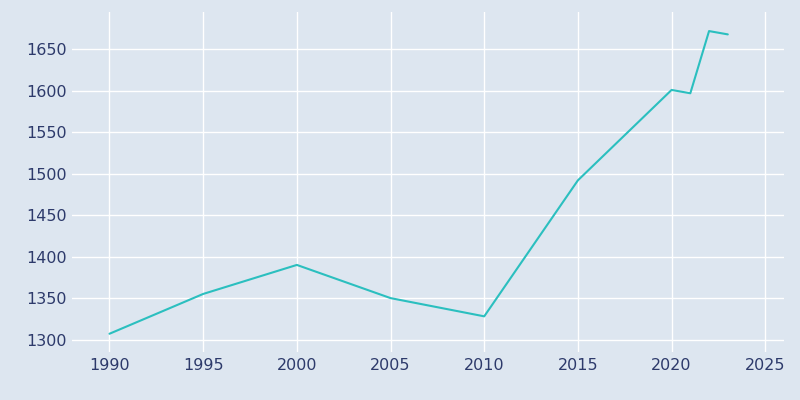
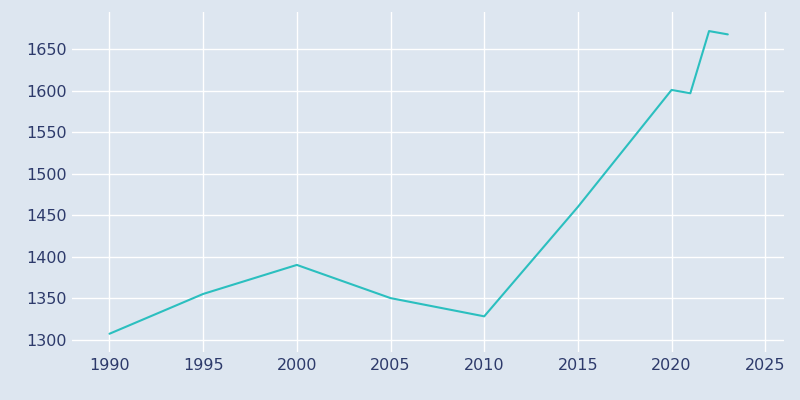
2015: 1492 -> 1460
